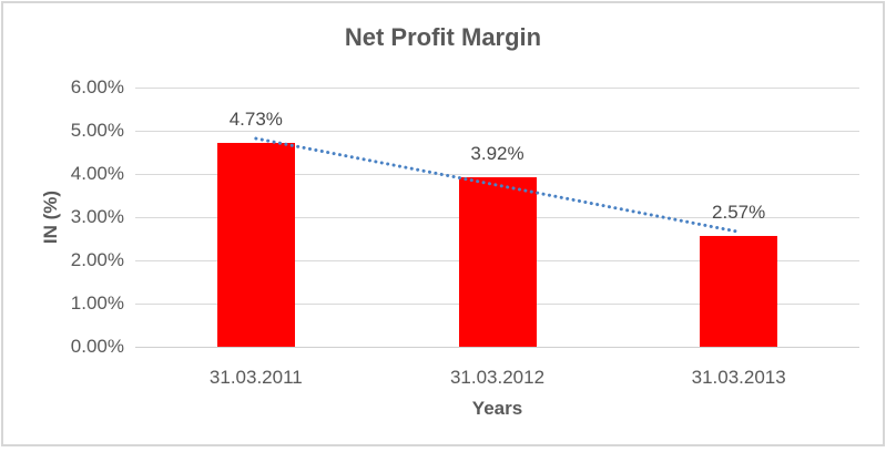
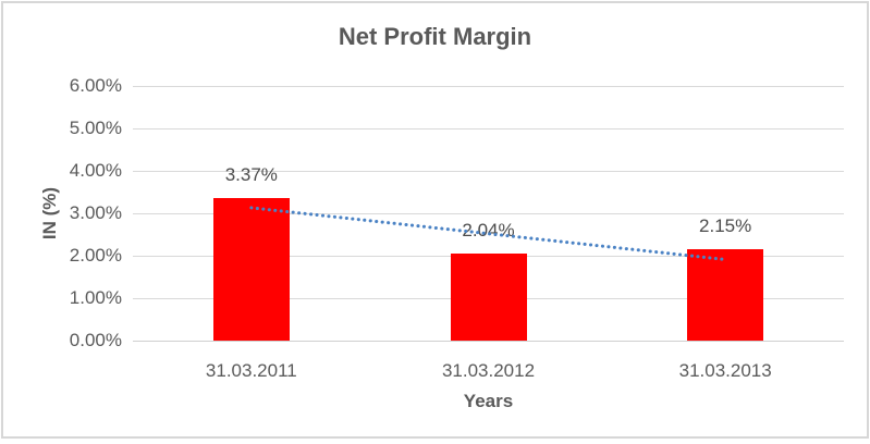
31.03.2011: 4.73% -> 3.37%
31.03.2012: 3.92% -> 2.04%
31.03.2013: 2.57% -> 2.15%
